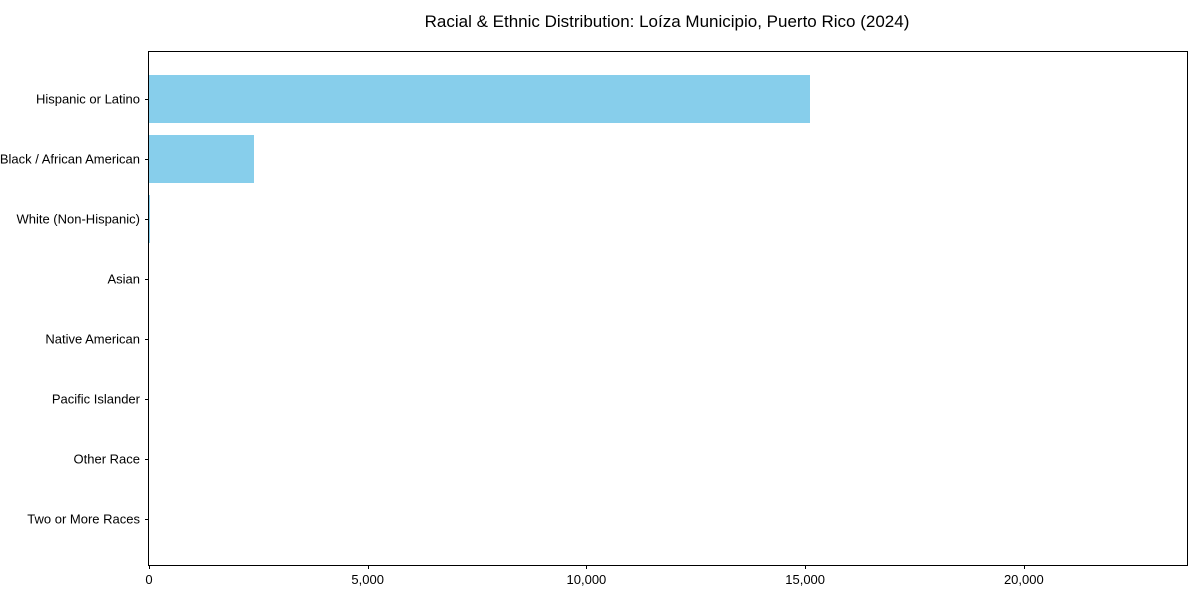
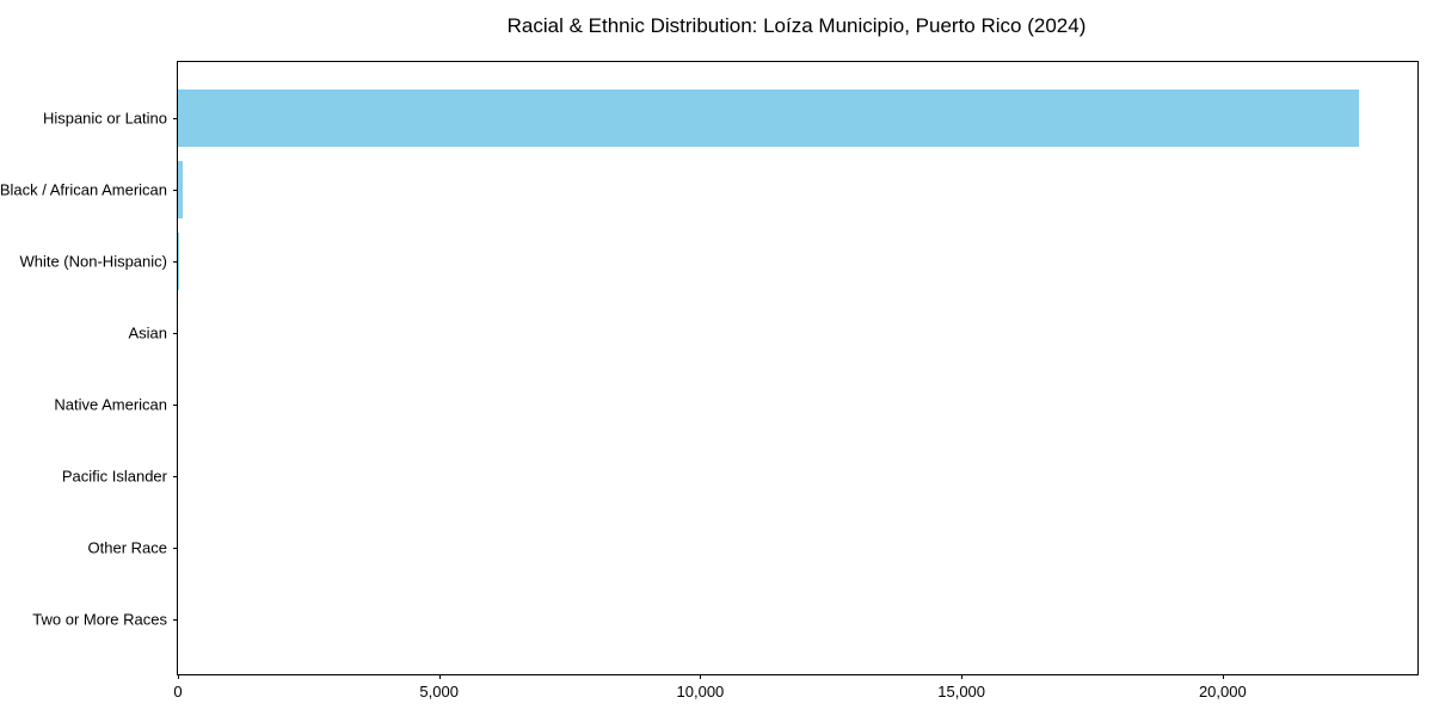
Hispanic or Latino: 15100 -> 22600
Black / African American: 2400 -> 100
